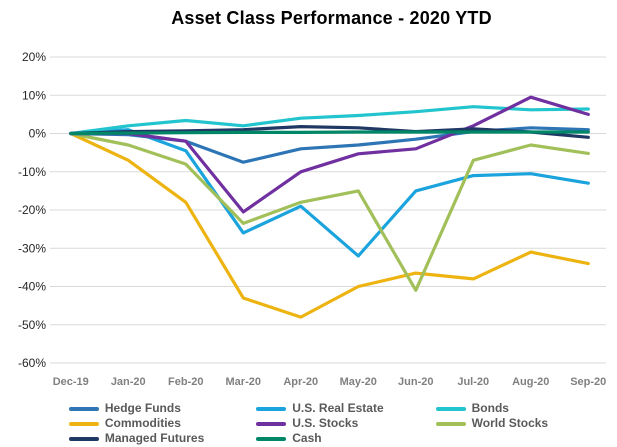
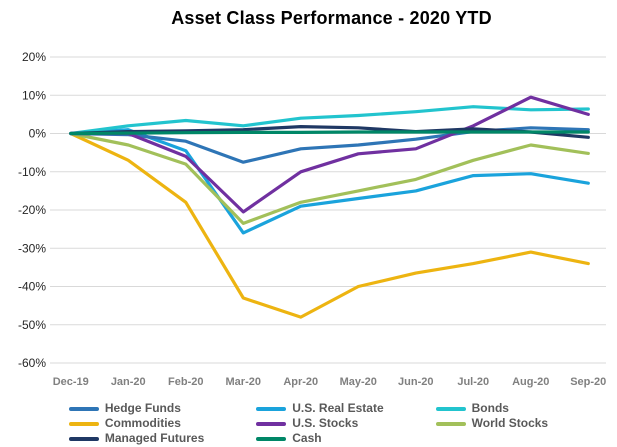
U.S. Stocks/Feb-20: -2% -> -6%
U.S. Real Estate/May-20: -32% -> -17%
World Stocks/Jun-20: -41% -> -12%
Commodities/Jul-20: -38% -> -34%
